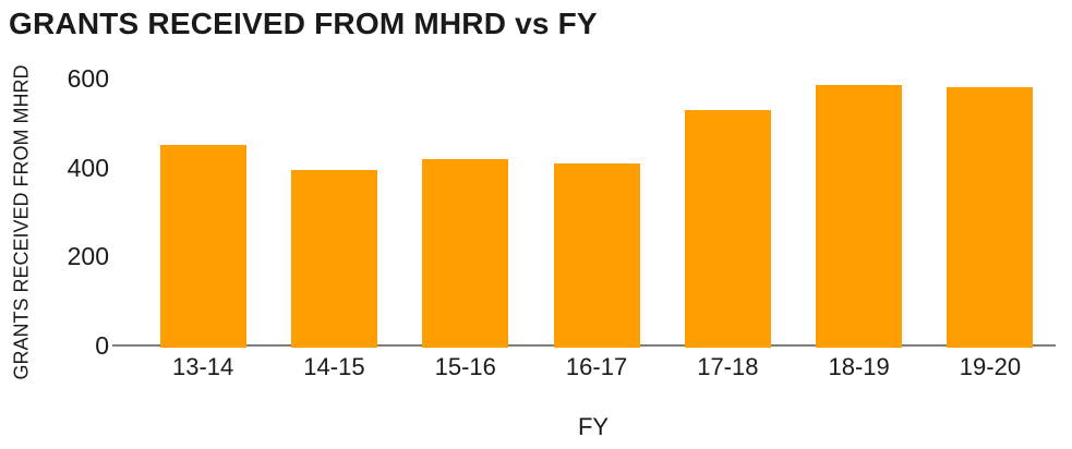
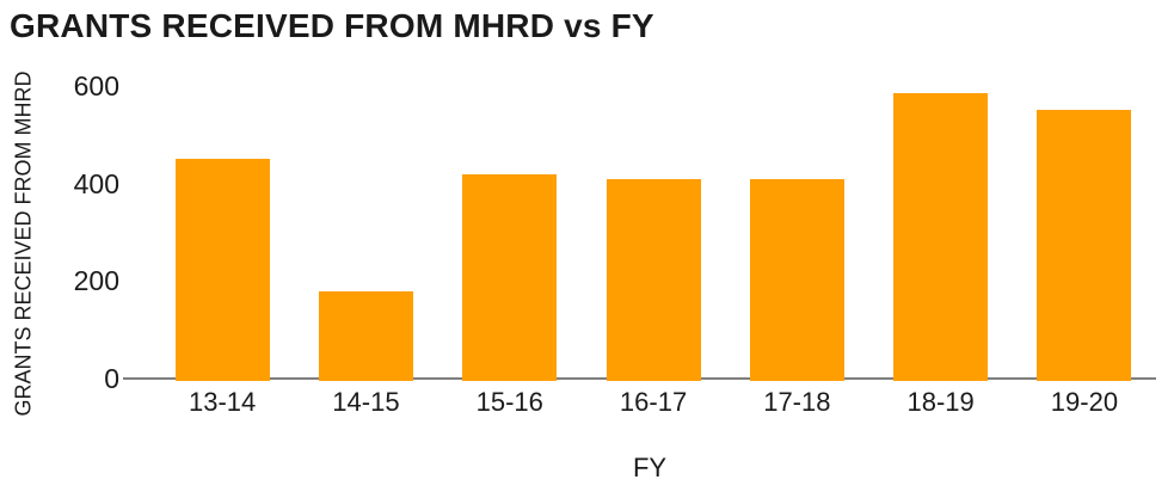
14-15: 400 -> 180
17-18: 530 -> 410
19-20: 580 -> 550
